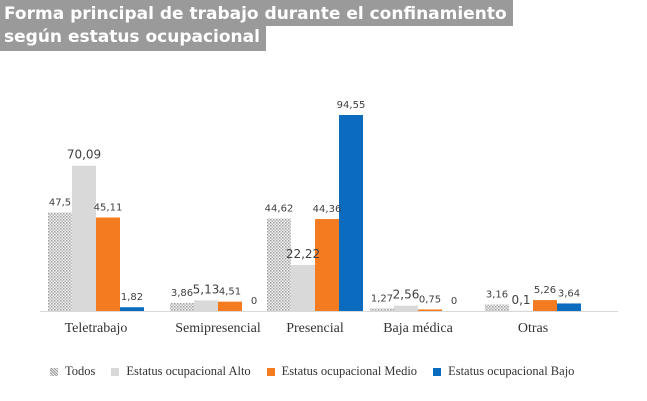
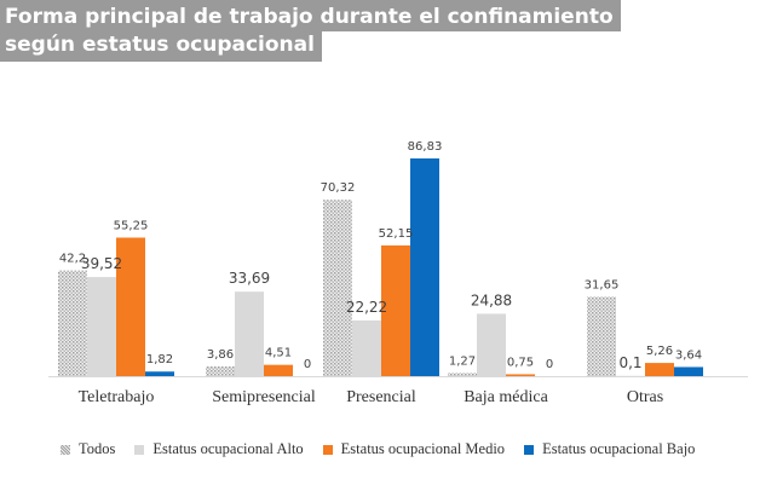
Todos/Teletrabajo: 47,5 -> 42,2
Estatus ocupacional Alto/Teletrabajo: 70,09 -> 39,52
Estatus ocupacional Medio/Teletrabajo: 45,11 -> 55,25
Estatus ocupacional Alto/Semipresencial: 5,13 -> 33,69
Todos/Presencial: 44,62 -> 70,32
Estatus ocupacional Medio/Presencial: 44,36 -> 52,15
Estatus ocupacional Bajo/Presencial: 94,55 -> 86,83
Estatus ocupacional Alto/Baja médica: 2,56 -> 24,88
Todos/Otras: 3,16 -> 31,65
